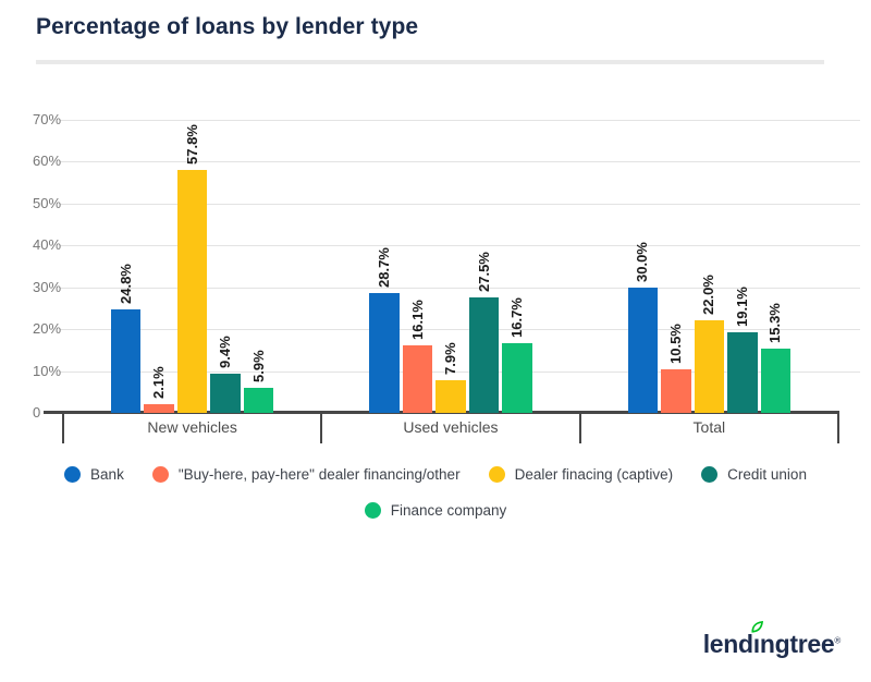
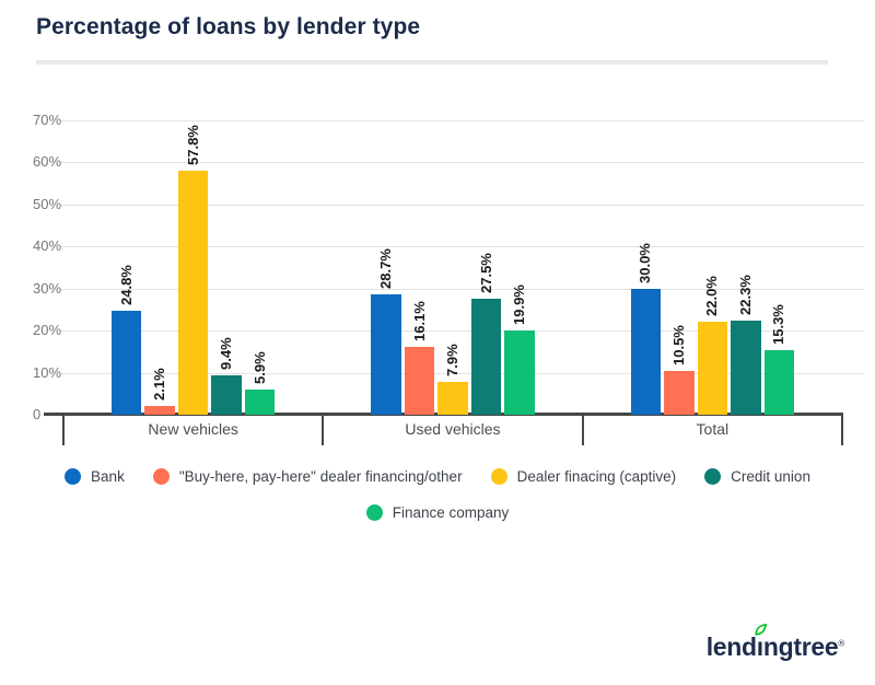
Finance company/Used vehicles: 16.7% -> 19.9%
Credit union/Total: 19.1% -> 22.3%
